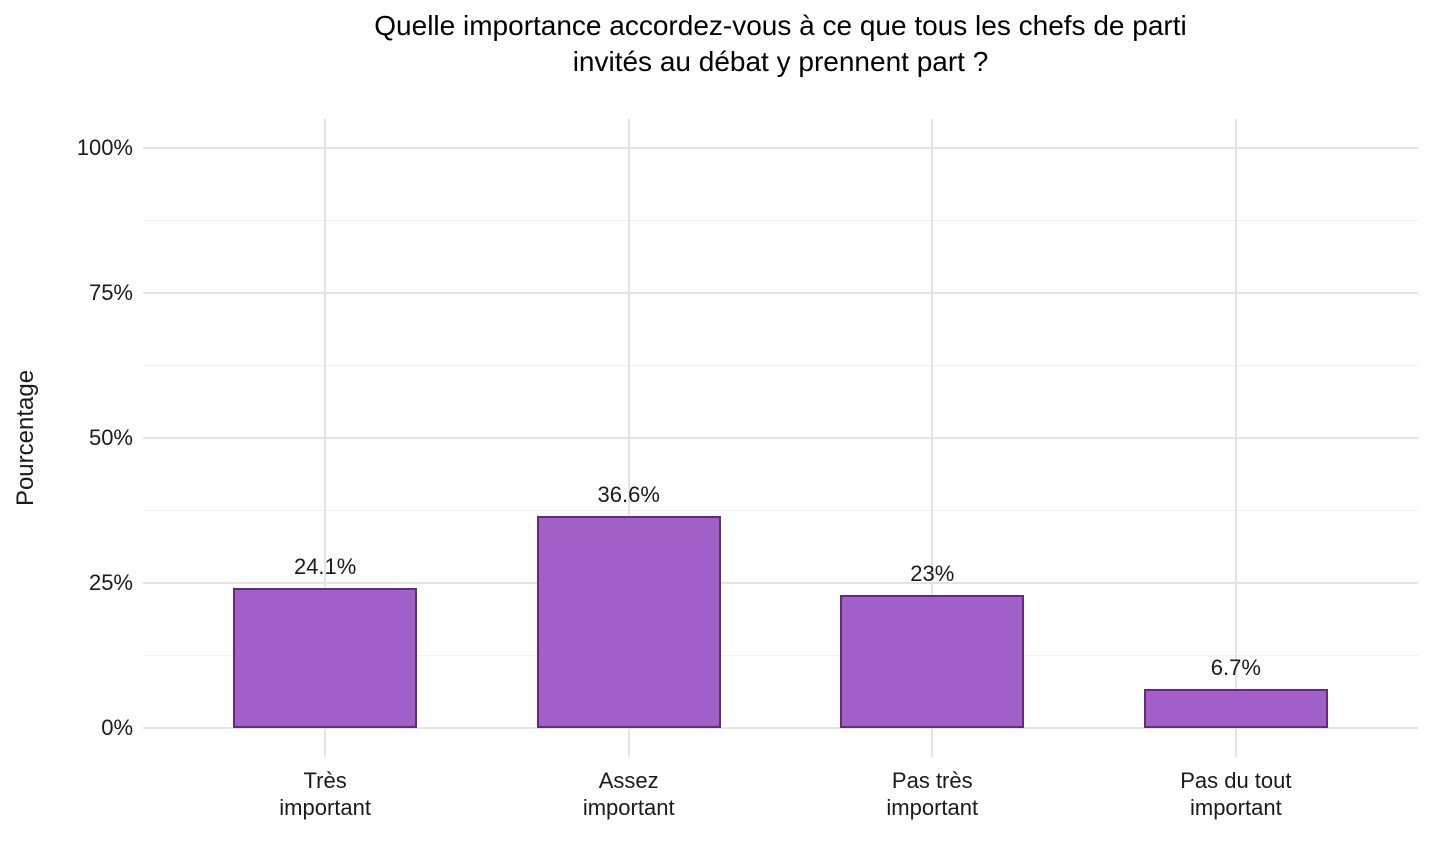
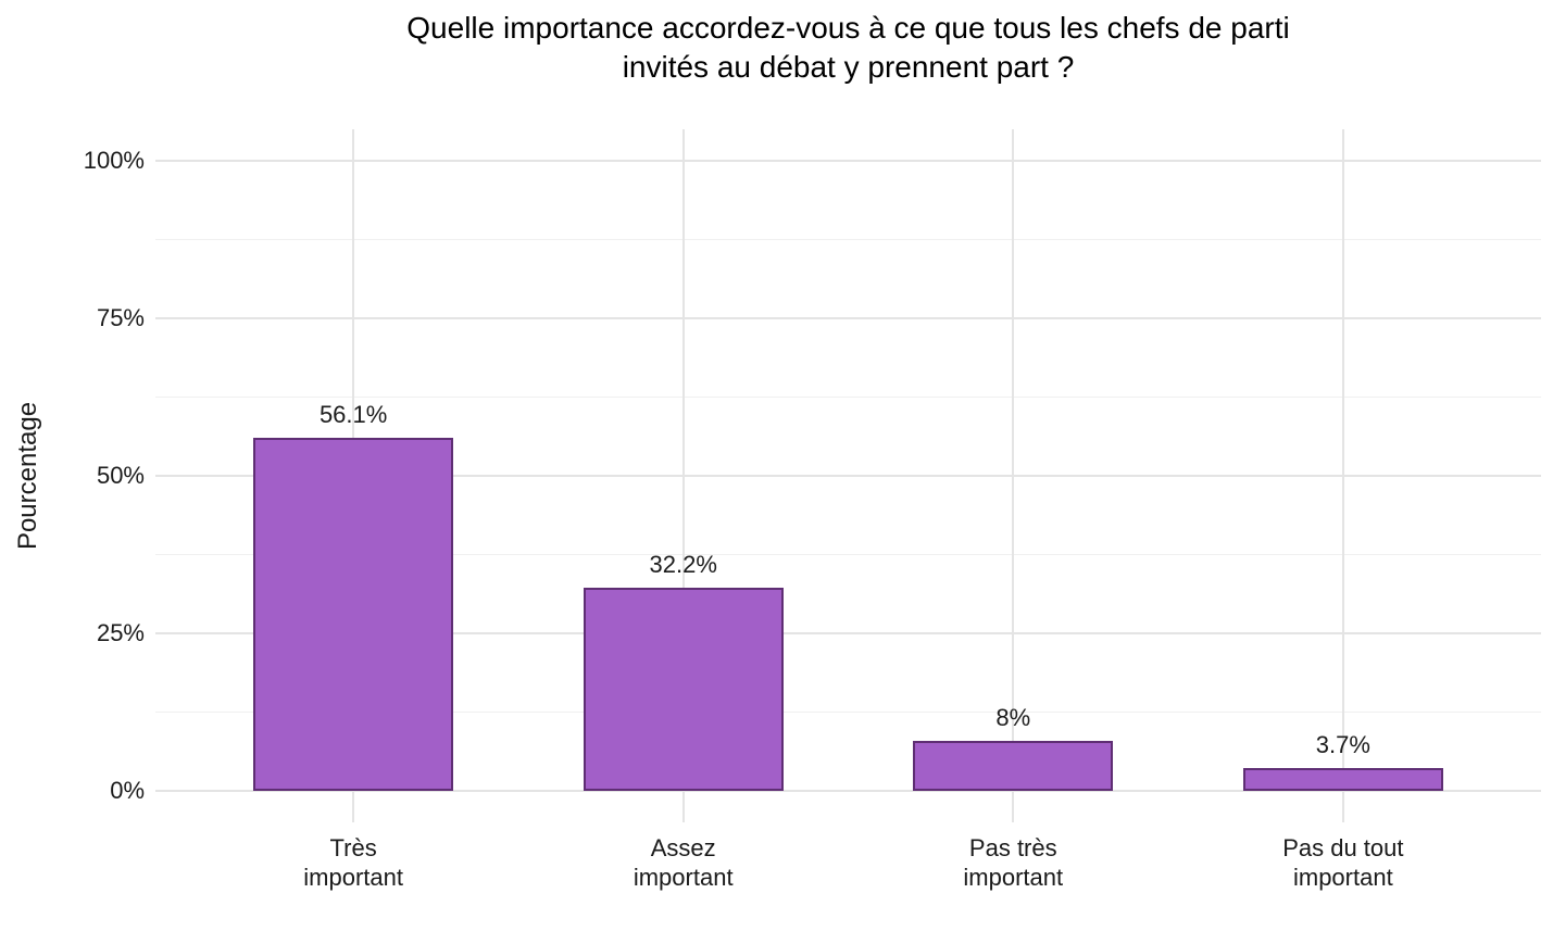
Très important: 24.1% -> 56.1%
Assez important: 36.6% -> 32.2%
Pas très important: 23% -> 8%
Pas du tout important: 6.7% -> 3.7%
